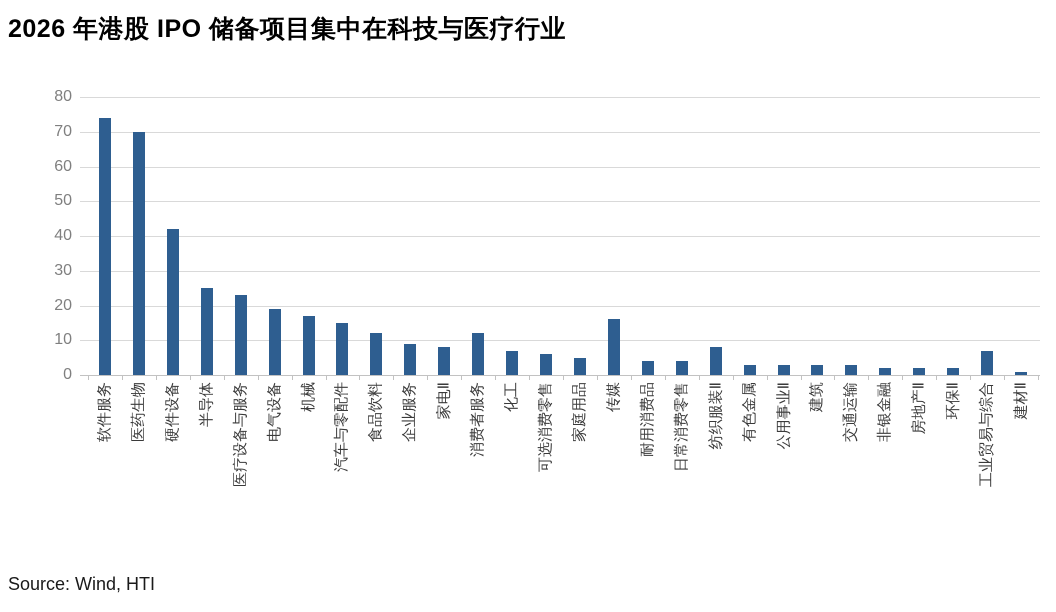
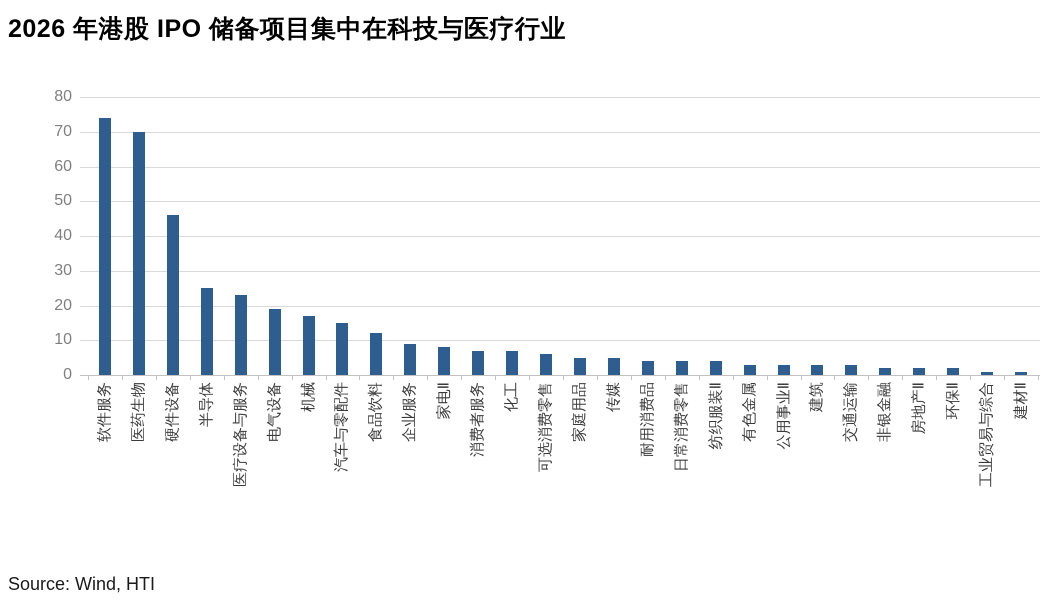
硬件设备: 42 -> 46
消费者服务: 12 -> 7
传媒: 16 -> 5
纺织服装Ⅱ: 8 -> 4
工业贸易与综合: 7 -> 1
